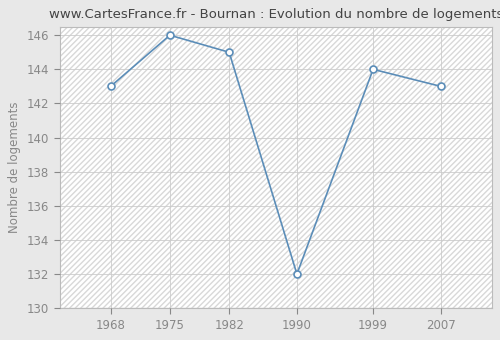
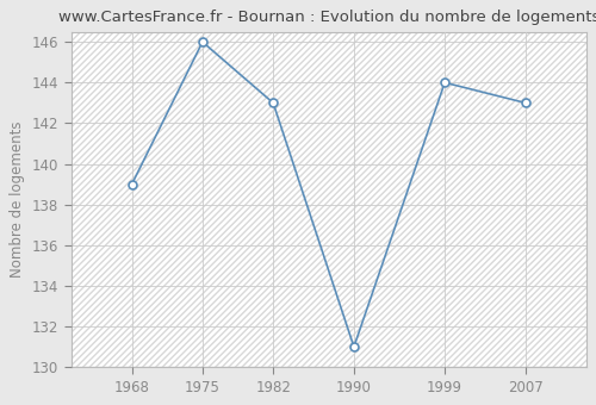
1968: 143 -> 139
1982: 145 -> 143
1990: 132 -> 131
